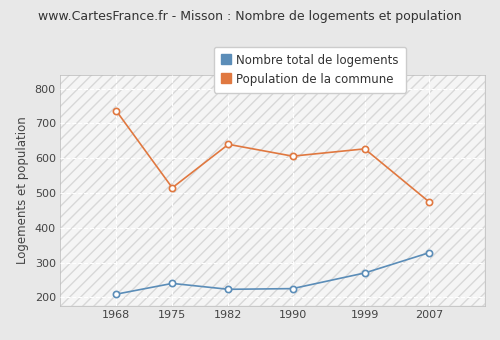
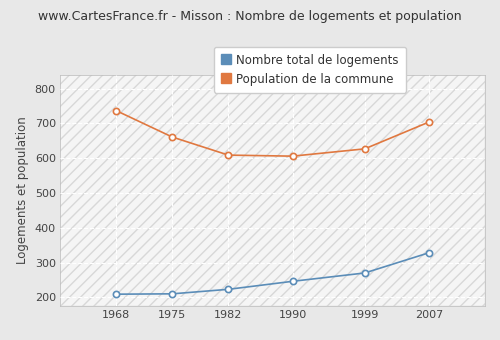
Nombre total de logements/1975: 240 -> 210
Population de la commune/1975: 515 -> 661
Population de la commune/1982: 640 -> 609
Nombre total de logements/1990: 225 -> 246
Population de la commune/2007: 475 -> 704
